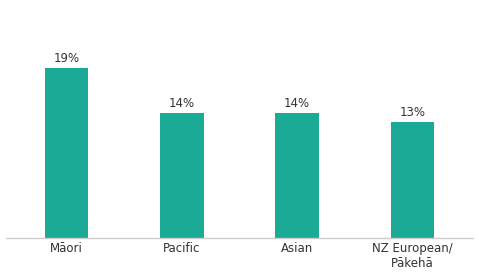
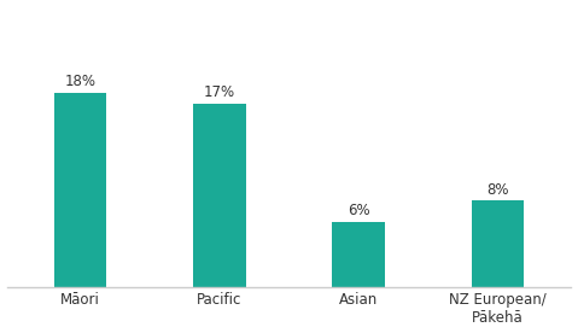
Māori: 19% -> 18%
Pacific: 14% -> 17%
Asian: 14% -> 6%
NZ European/ Pākehā: 13% -> 8%
